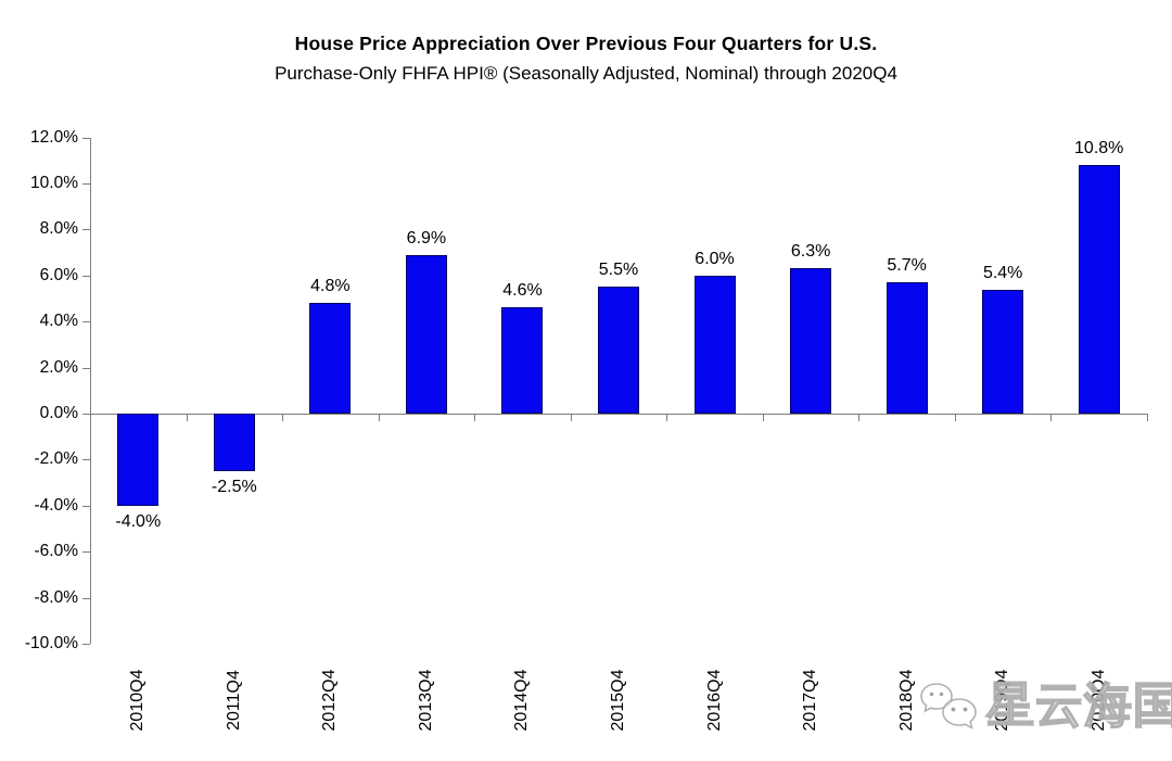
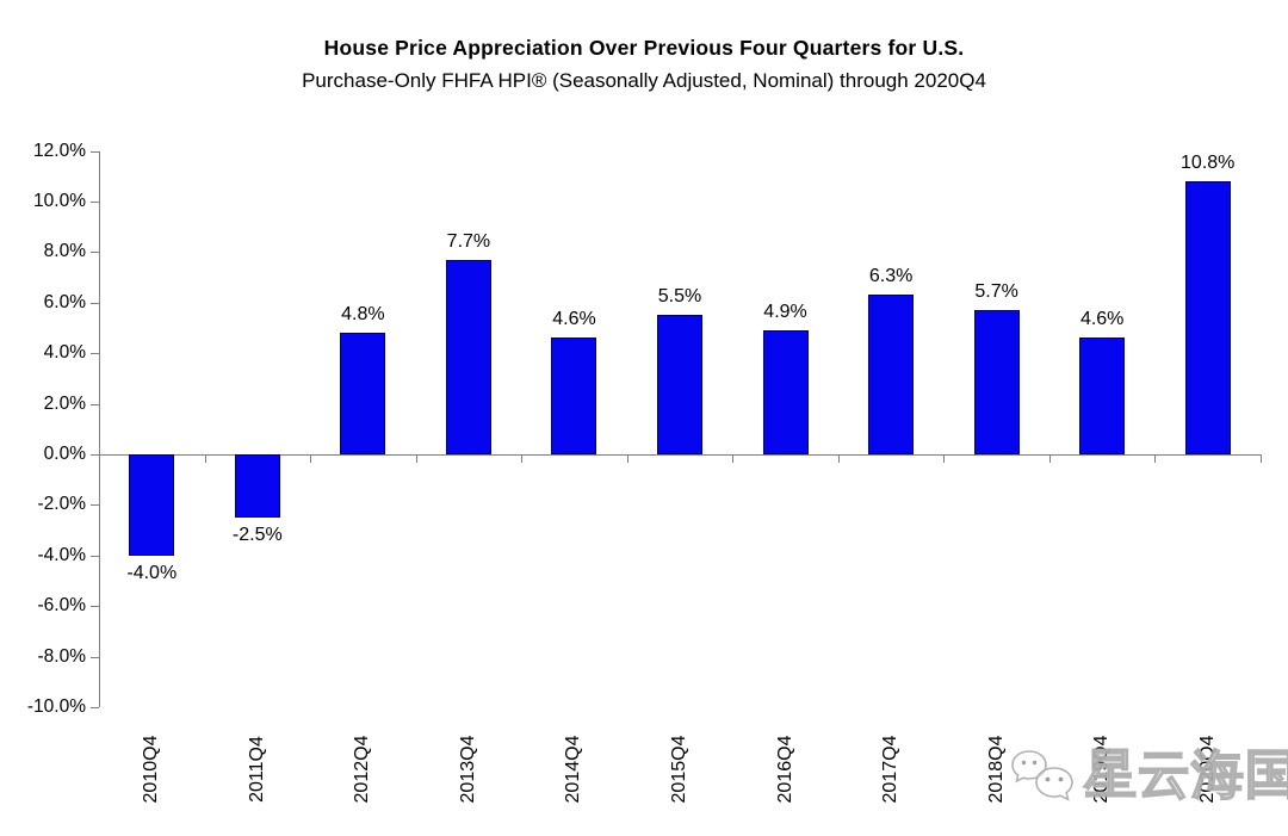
2013Q4: 6.9% -> 7.7%
2016Q4: 6.0% -> 4.9%
2019Q4: 5.4% -> 4.6%
